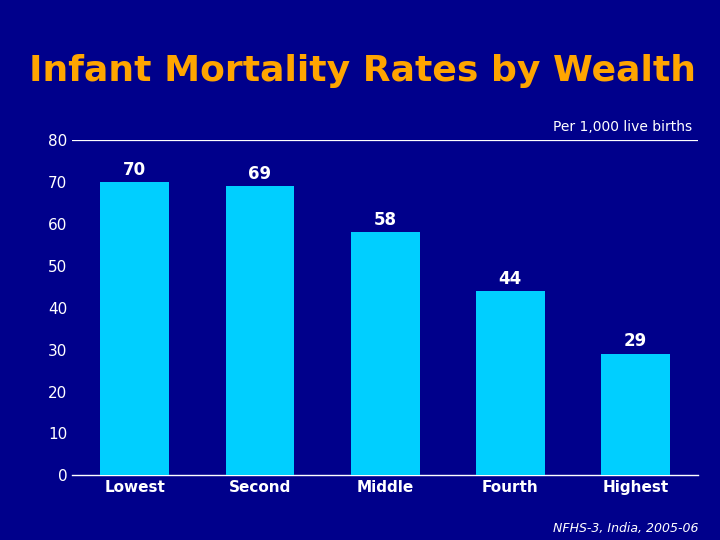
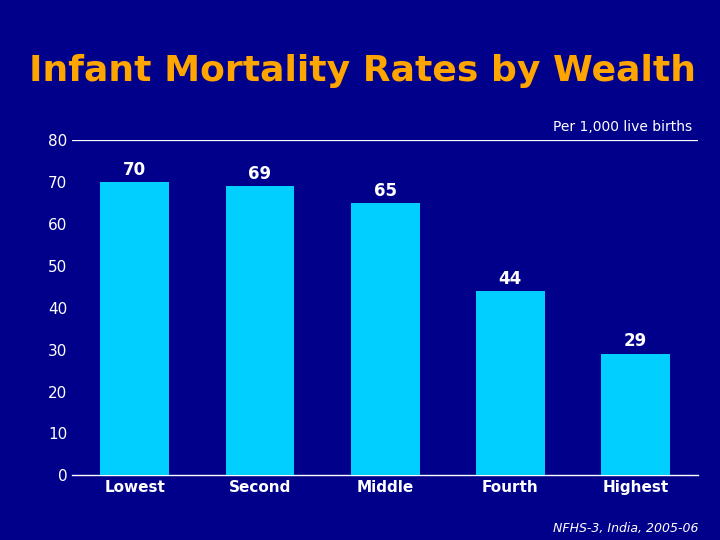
Middle: 58 -> 65
